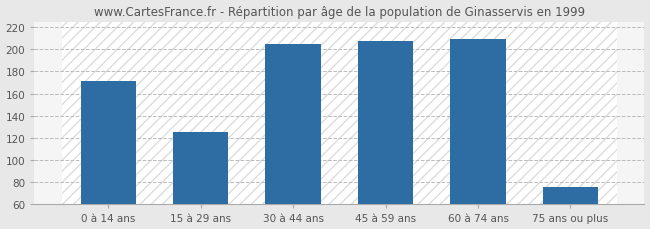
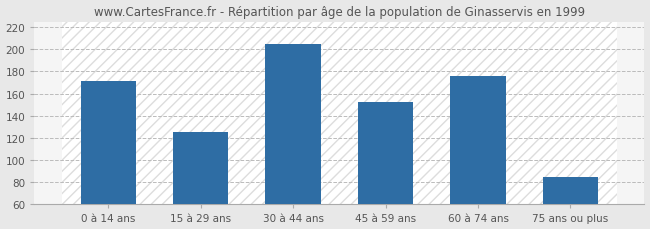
45 à 59 ans: 207 -> 152
60 à 74 ans: 209 -> 176
75 ans ou plus: 76 -> 85
